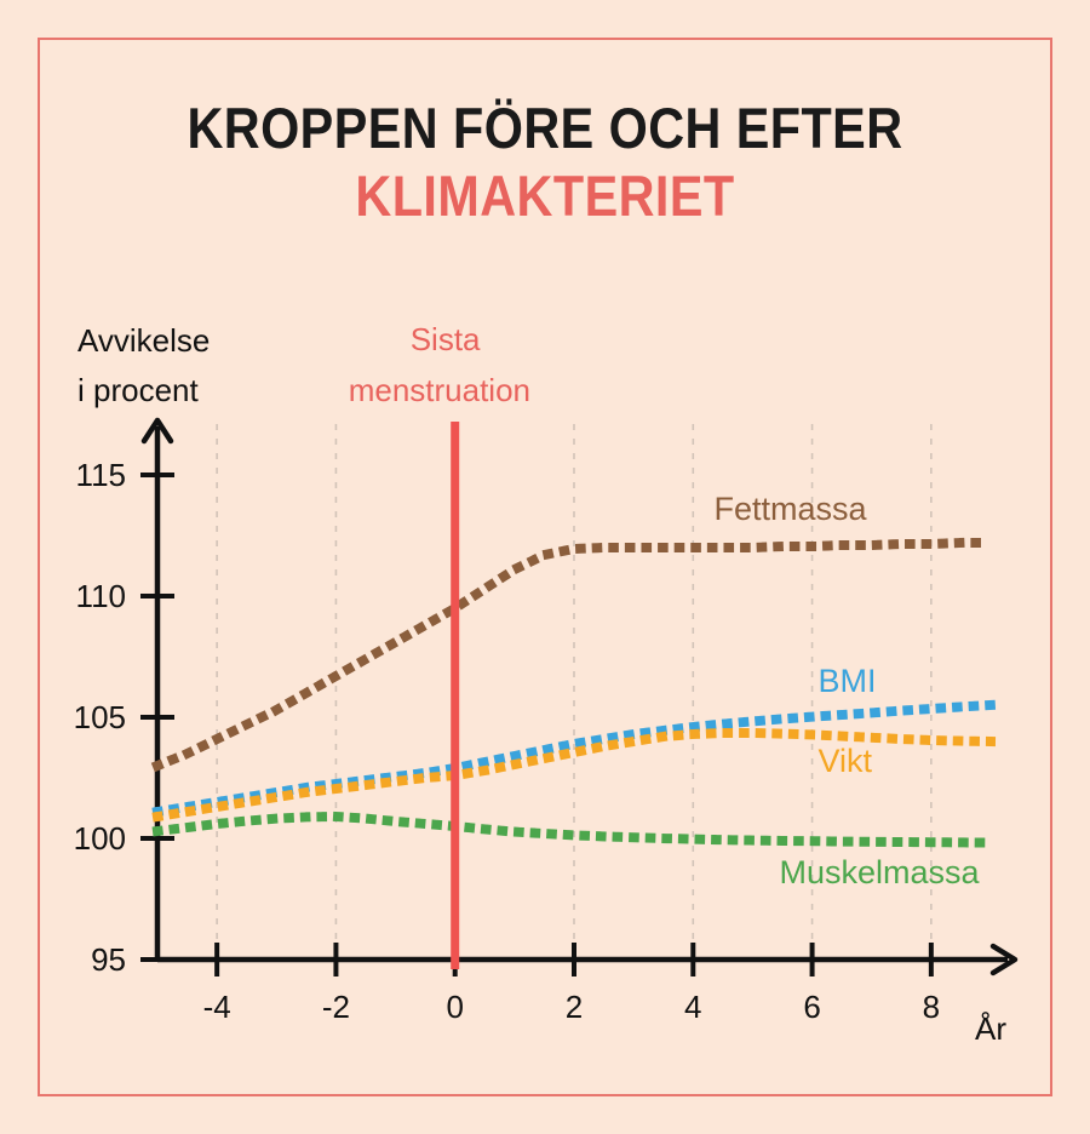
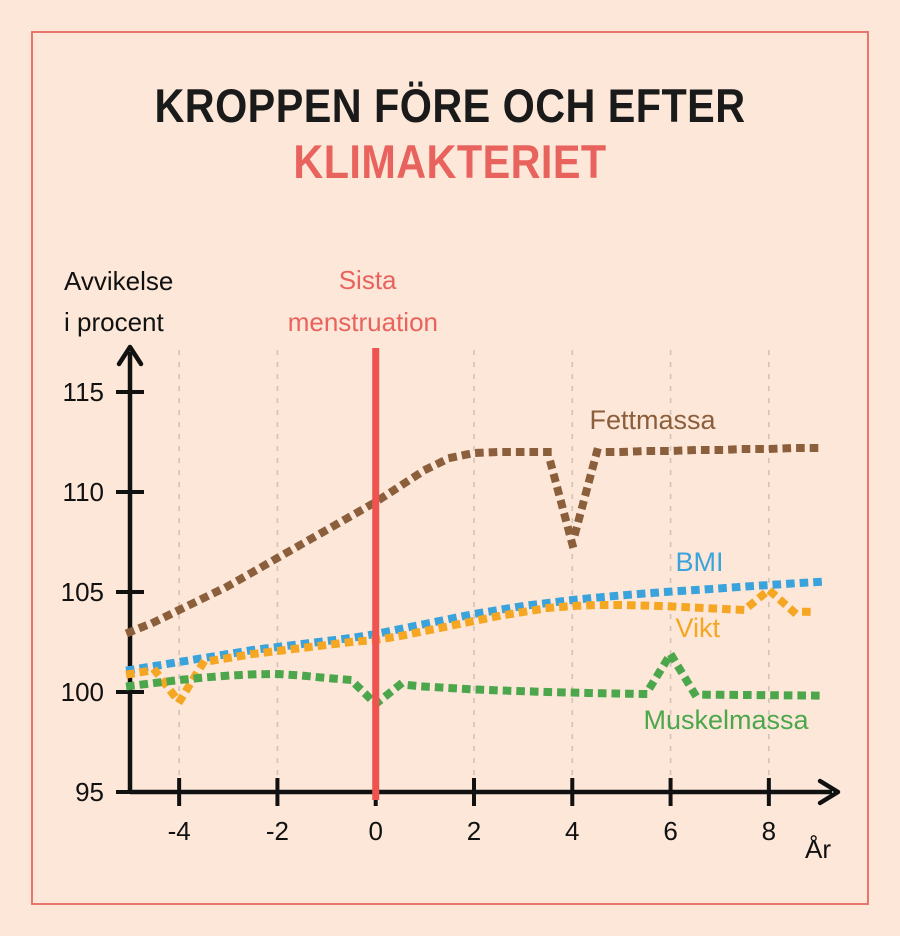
Vikt/-4: 101.3 -> 99.5
Muskelmassa/0: 100.5 -> 99.4
Fettmassa/4: 112.0 -> 107.4
Muskelmassa/6: 99.9 -> 101.9
Vikt/8: 104.0 -> 105.1
